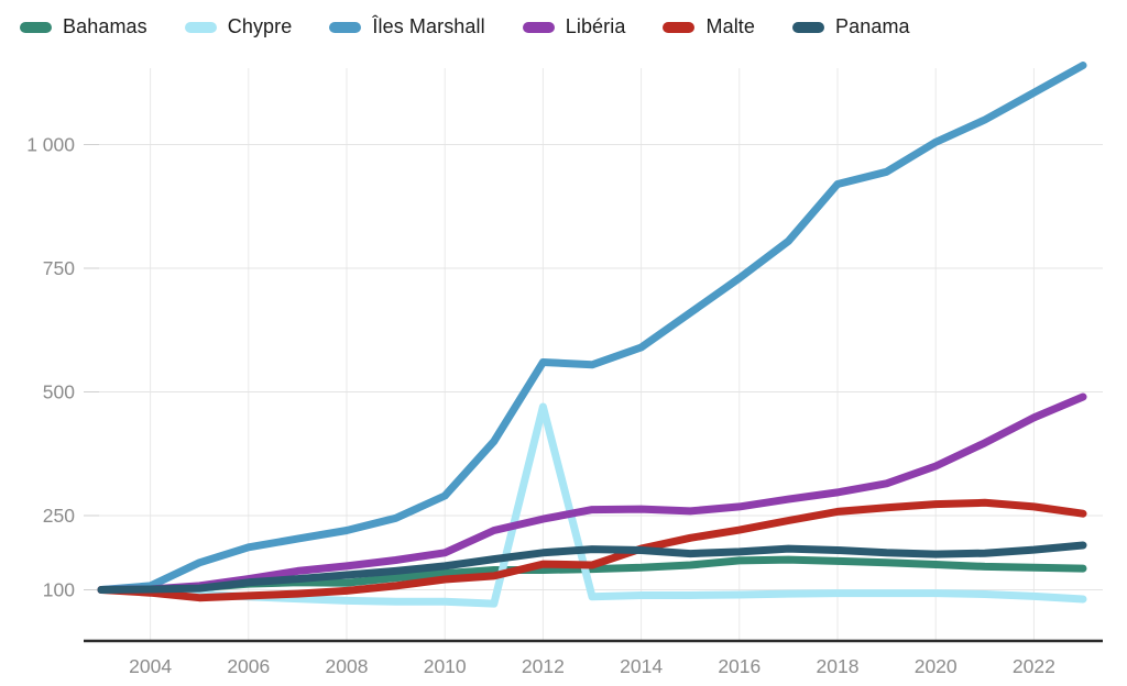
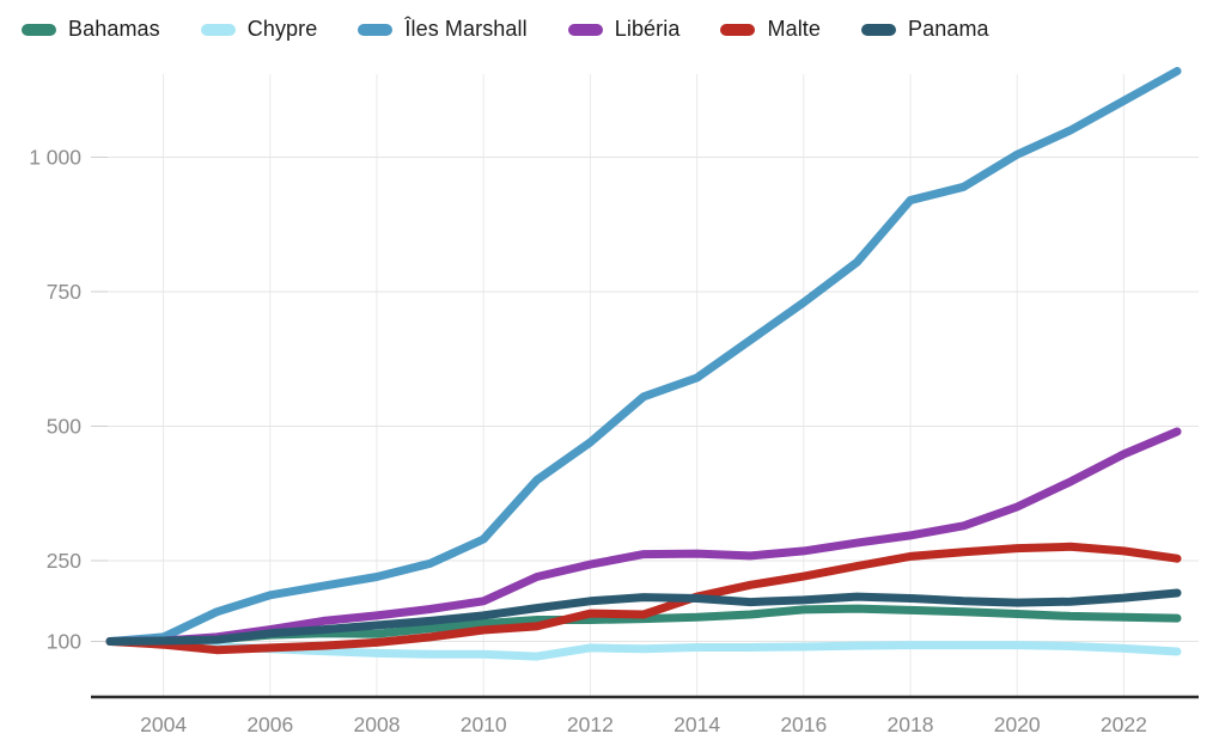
Chypre/2012: 470 -> 90
Îles Marshall/2012: 560 -> 470
